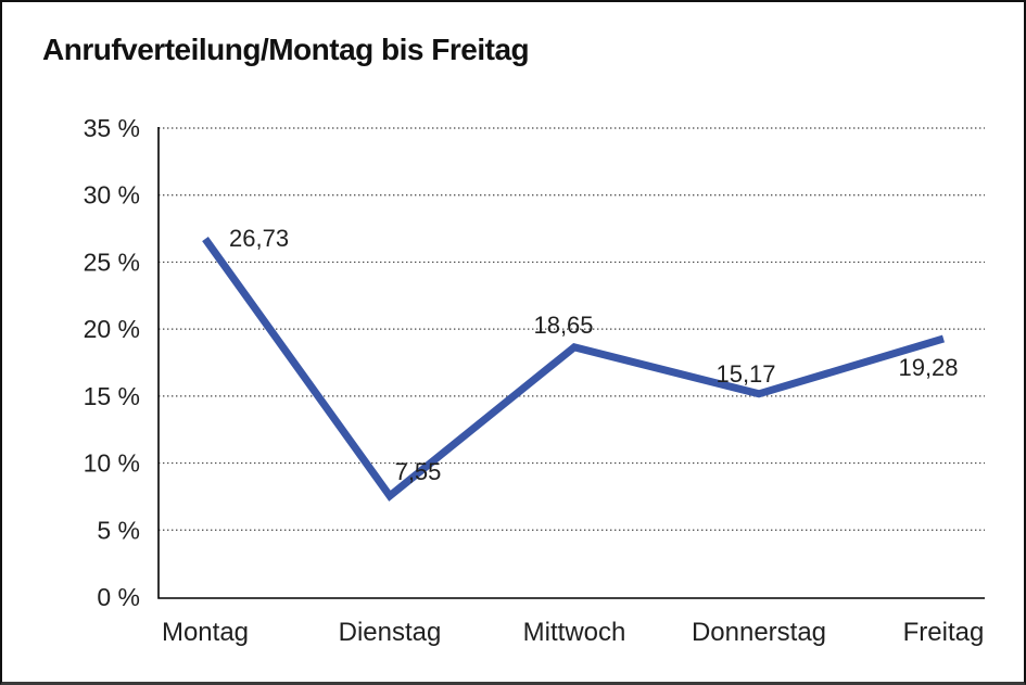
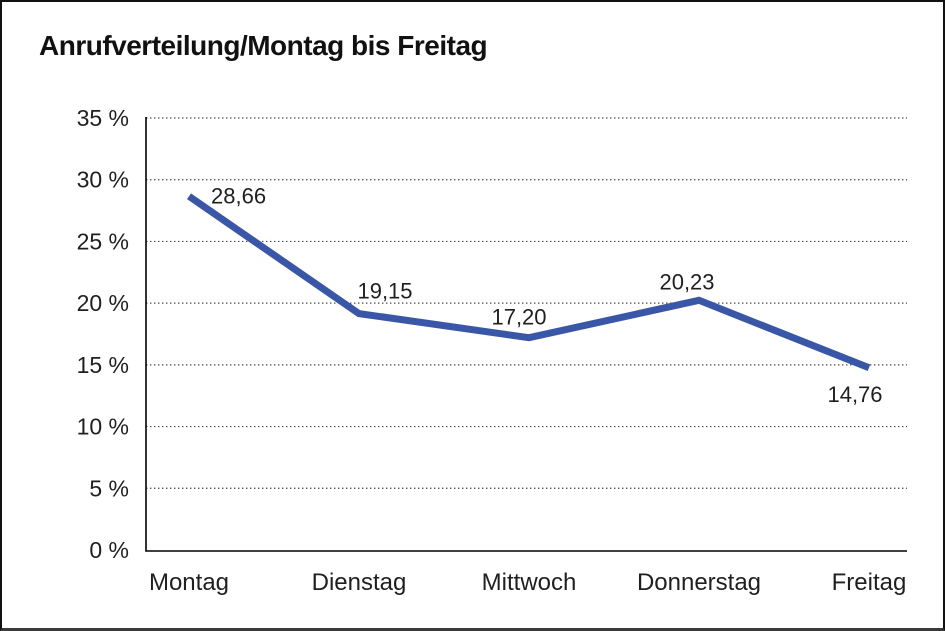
Montag: 26,73 -> 28,66
Dienstag: 7,55 -> 19,15
Mittwoch: 18,65 -> 17,20
Donnerstag: 15,17 -> 20,23
Freitag: 19,28 -> 14,76
